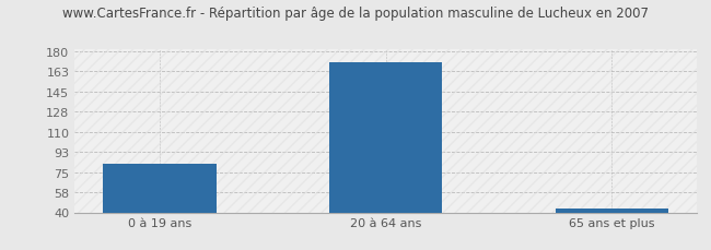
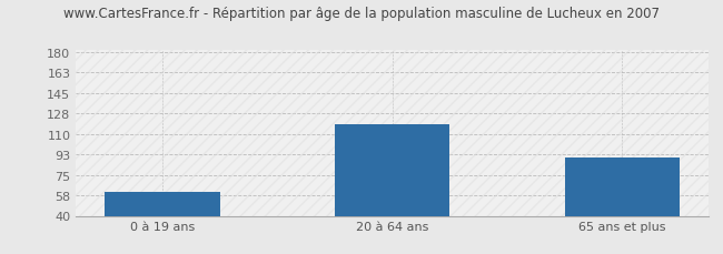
0 à 19 ans: 82 -> 60
20 à 64 ans: 171 -> 118
65 ans et plus: 43 -> 90
